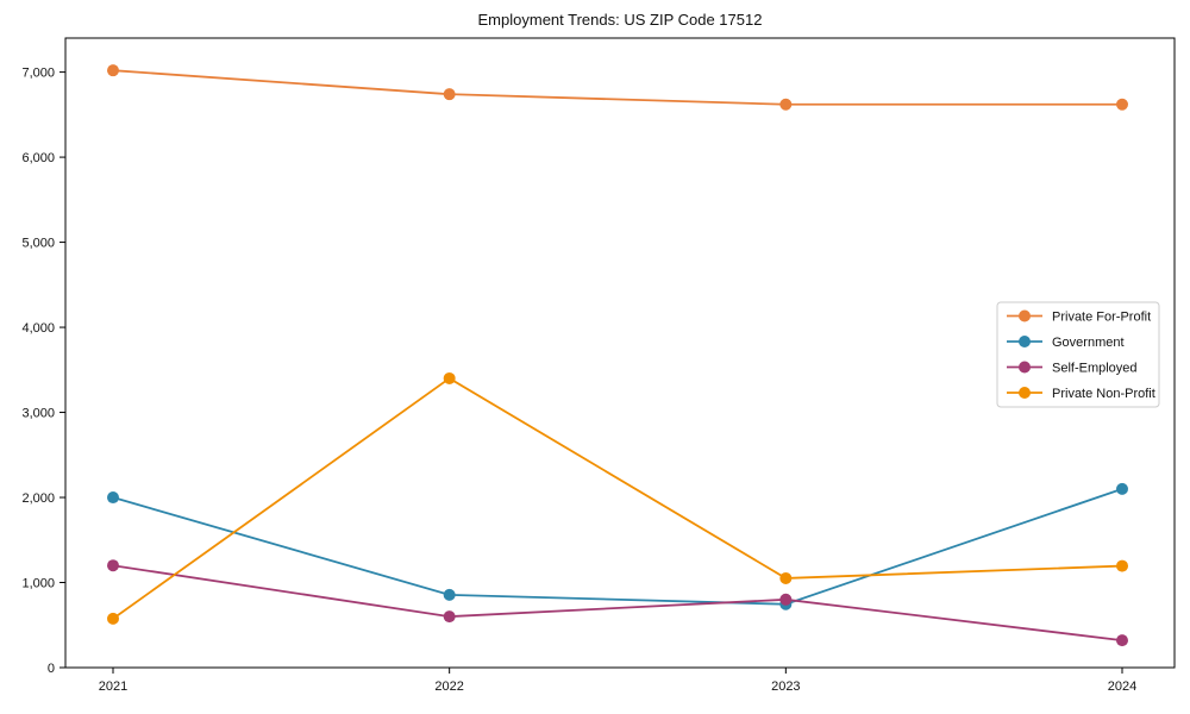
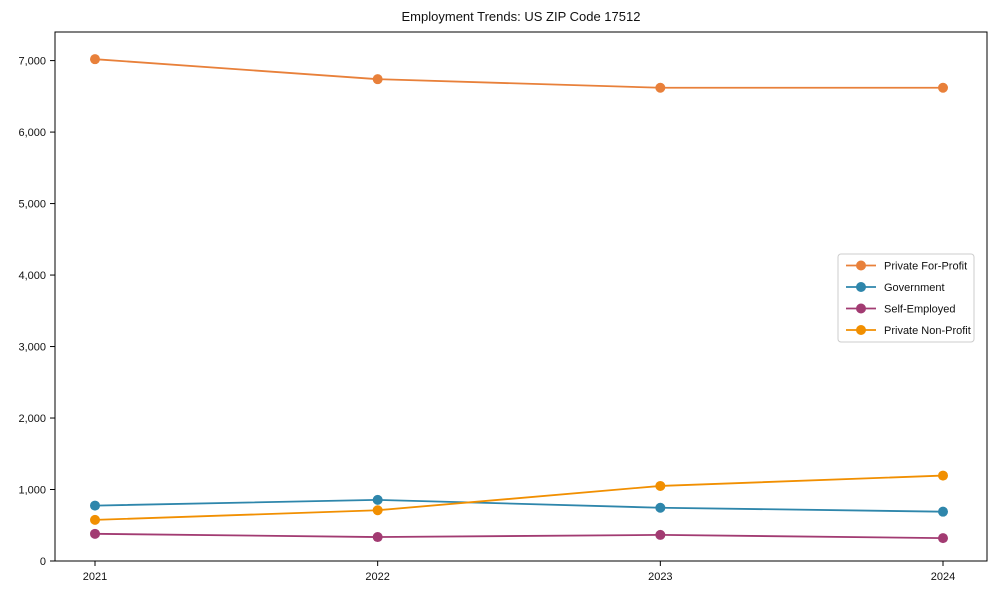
Government/2021: 2000 -> 800
Self-Employed/2021: 1200 -> 400
Self-Employed/2022: 600 -> 300
Private Non-Profit/2022: 3400 -> 700
Self-Employed/2023: 800 -> 400
Government/2024: 2100 -> 700
